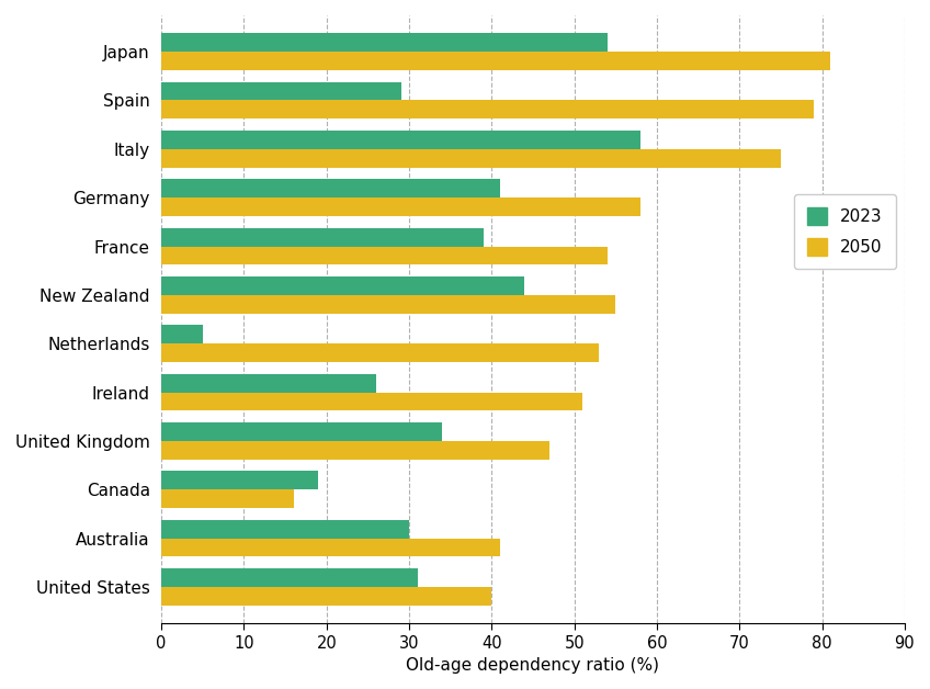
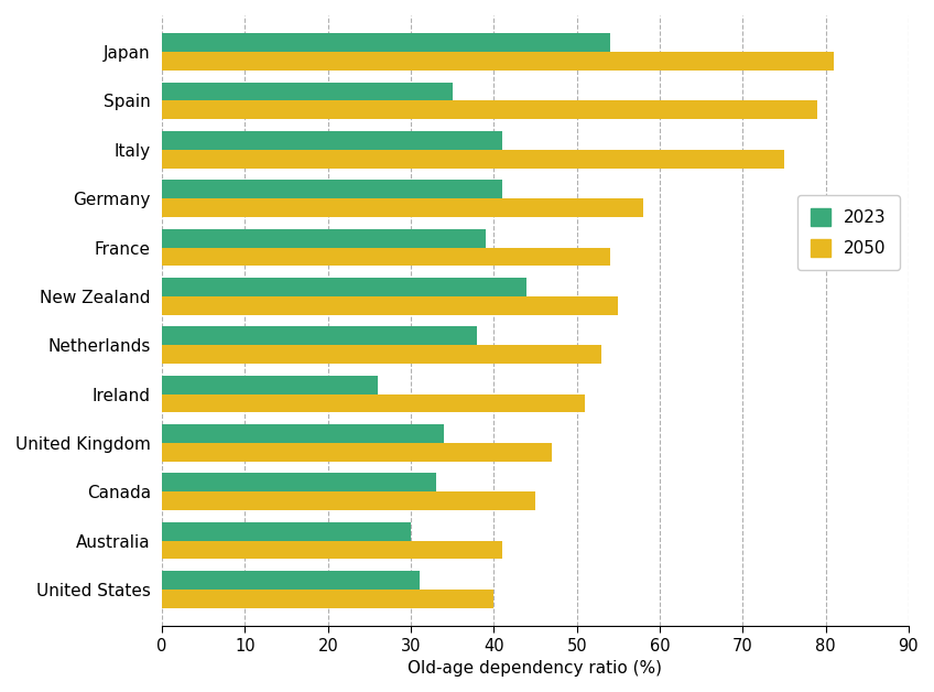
2023/Spain: 29 -> 35
2023/Italy: 58 -> 41
2023/Netherlands: 5 -> 38
2023/Canada: 19 -> 33
2050/Canada: 16 -> 45
